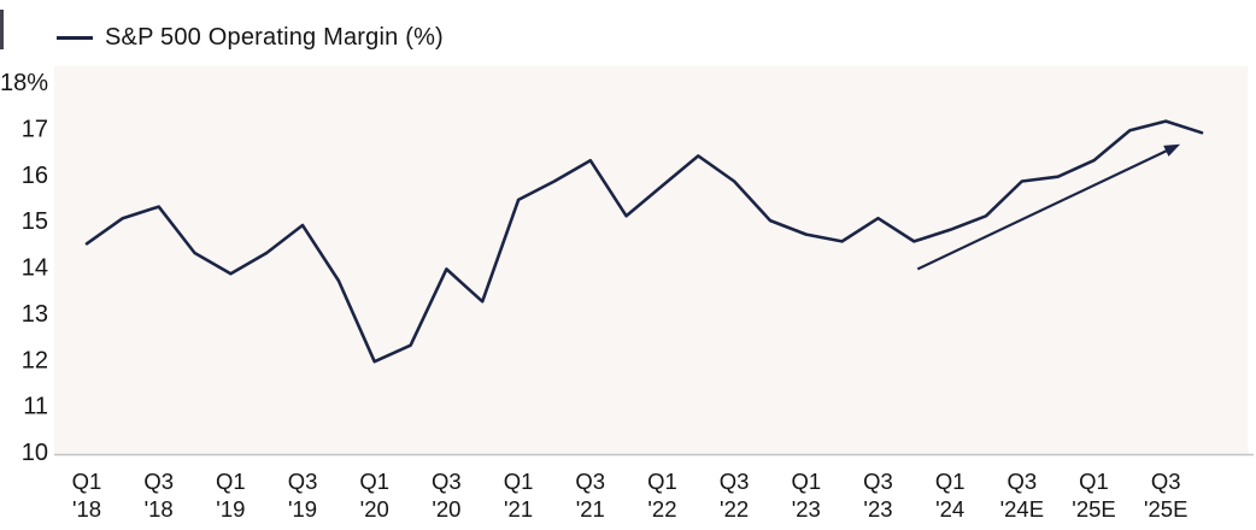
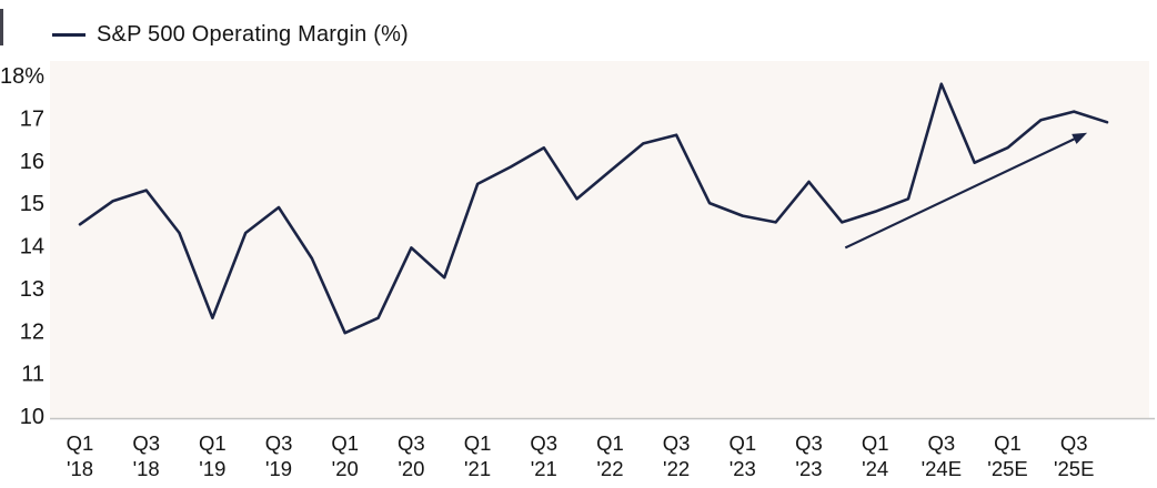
Q1 '19: 13.8% -> 12.3%
Q3 '22: 15.8% -> 16.6%
Q3 '23: 15.1% -> 15.5%
Q3 '24E: 15.8% -> 17.8%
